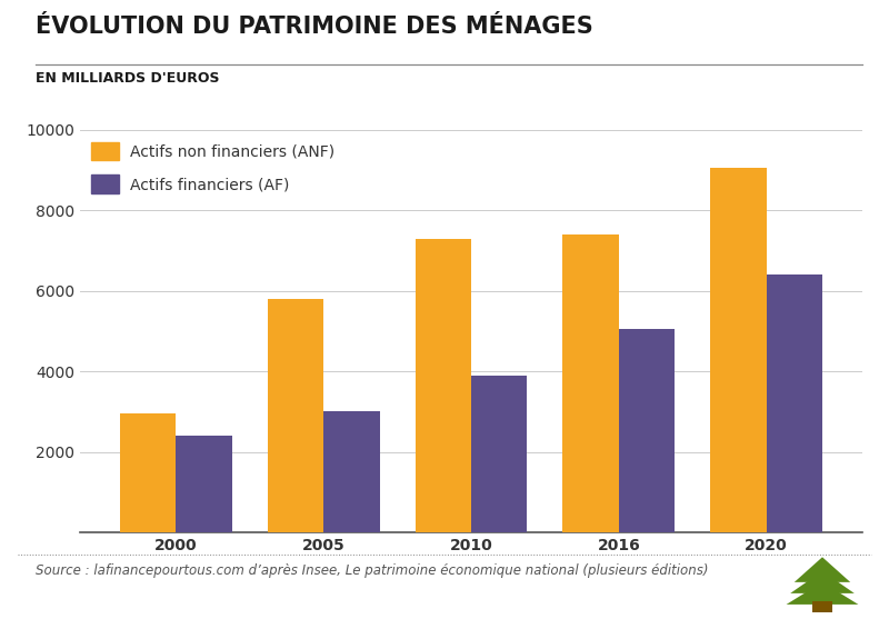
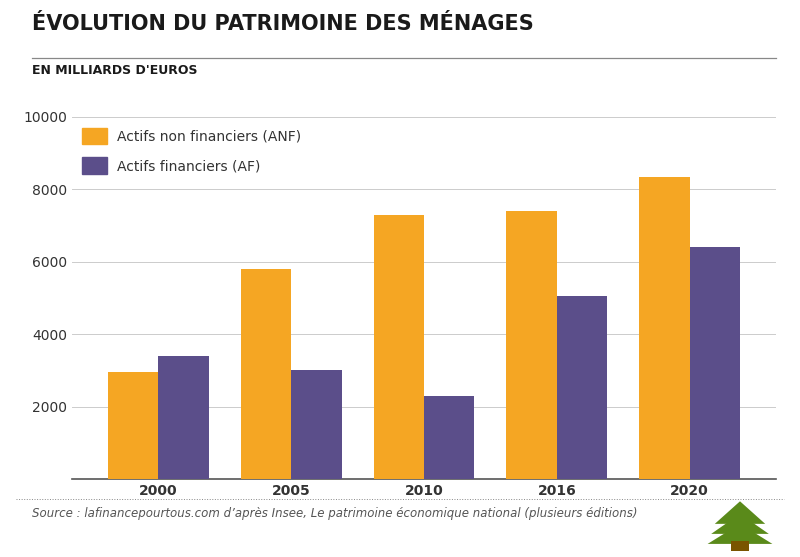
Actifs financiers (AF)/2000: 2400 -> 3400
Actifs financiers (AF)/2010: 3900 -> 2300
Actifs non financiers (ANF)/2020: 9050 -> 8350
